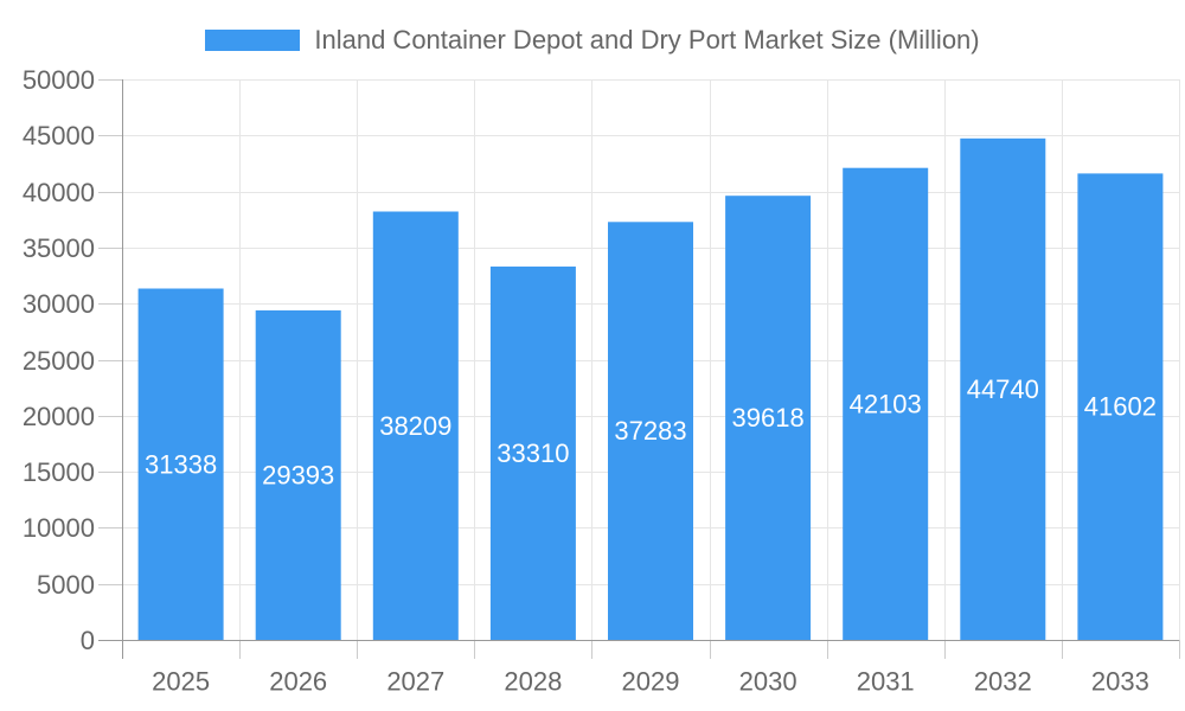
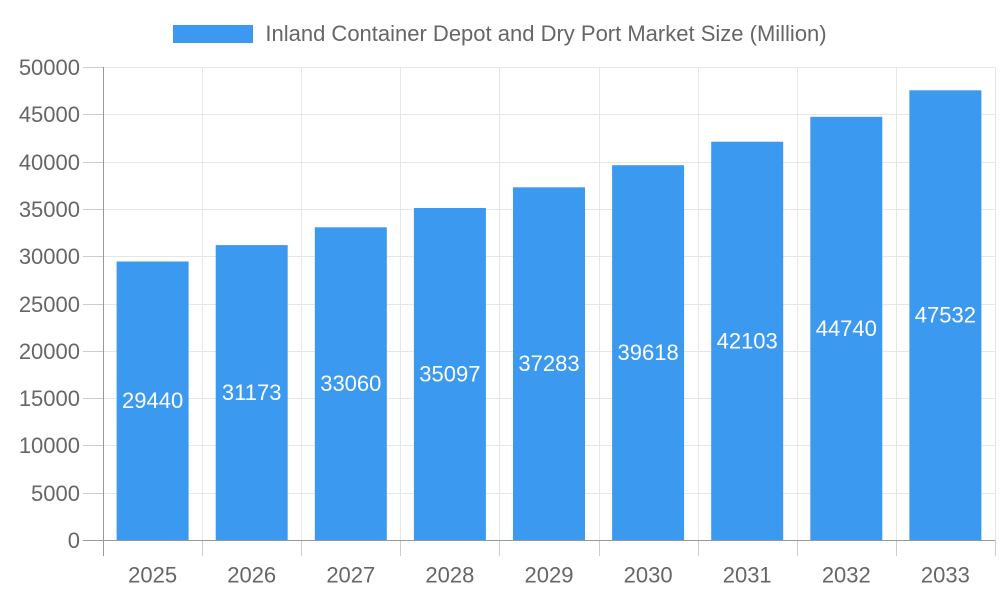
2025: 31338 -> 29440
2026: 29393 -> 31173
2027: 38209 -> 33060
2028: 33310 -> 35097
2033: 41602 -> 47532
